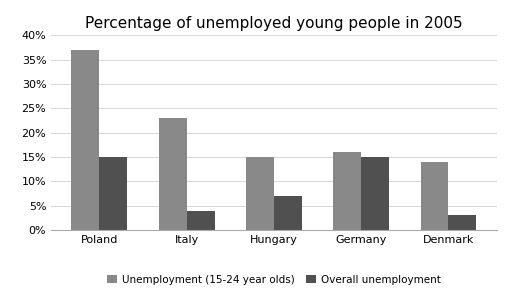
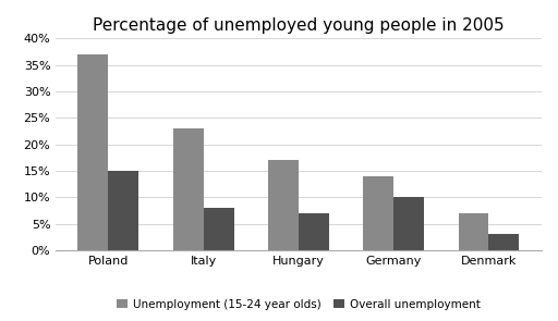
Overall unemployment/Italy: 4% -> 8%
Unemployment (15-24 year olds)/Hungary: 15% -> 17%
Unemployment (15-24 year olds)/Germany: 16% -> 14%
Overall unemployment/Germany: 15% -> 10%
Unemployment (15-24 year olds)/Denmark: 14% -> 7%
